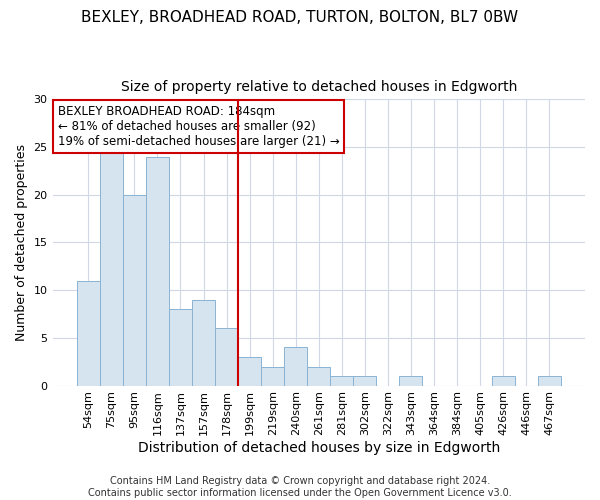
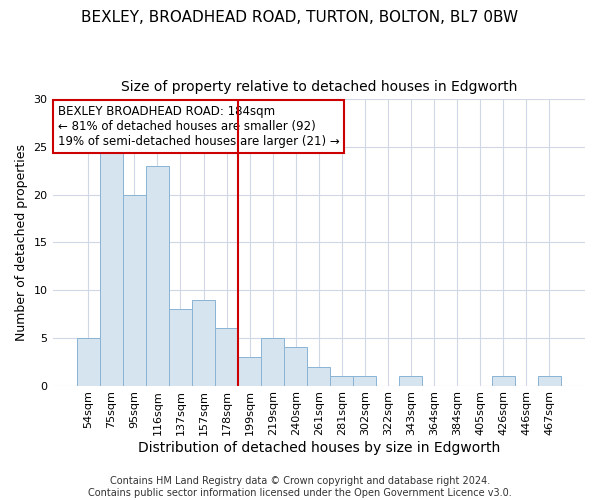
54sqm: 11 -> 5
116sqm: 24 -> 23
219sqm: 2 -> 5
